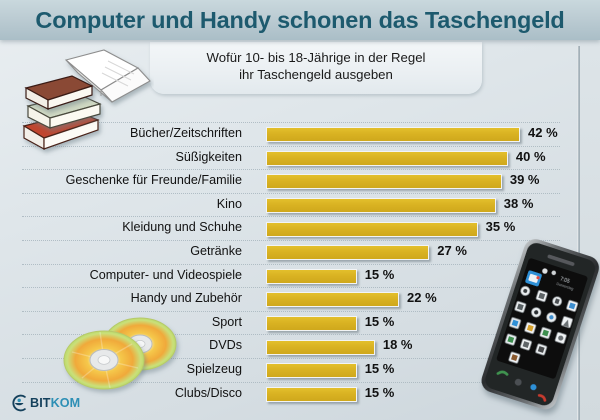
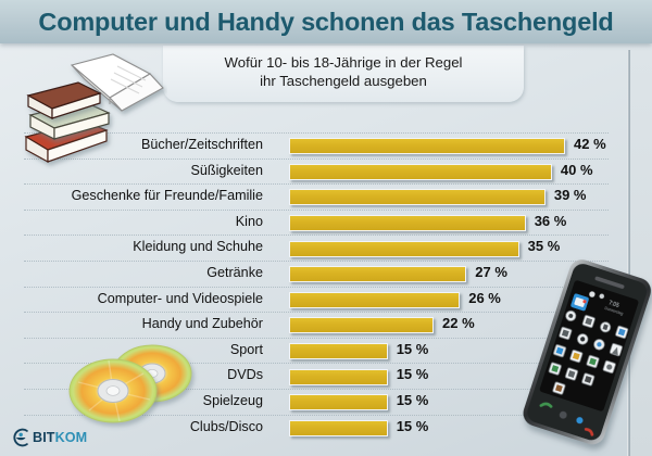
Kino: 38 -> 36
Computer- und Videospiele: 15 -> 26
DVDs: 18 -> 15
